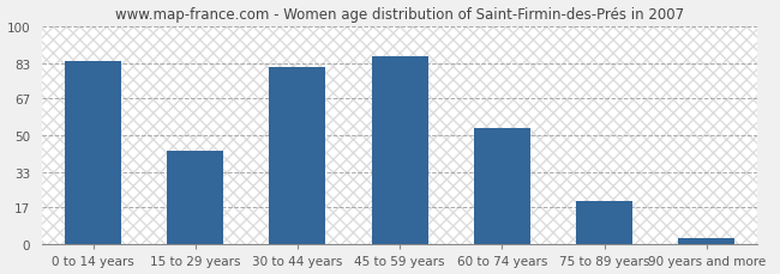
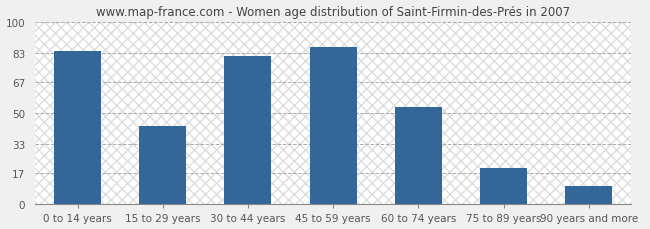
90 years and more: 3 -> 10
